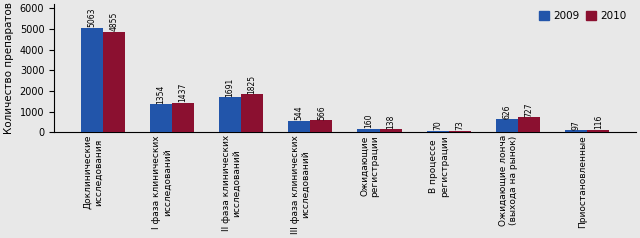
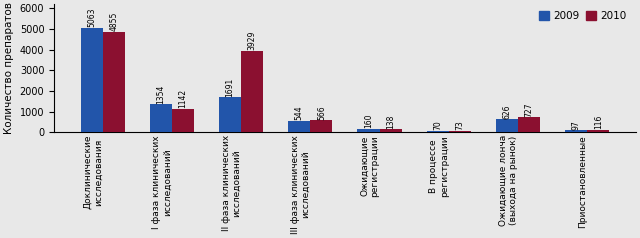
2010/I фаза клинических исследований: 1437 -> 1142
2010/II фаза клинических исследований: 1825 -> 3929
